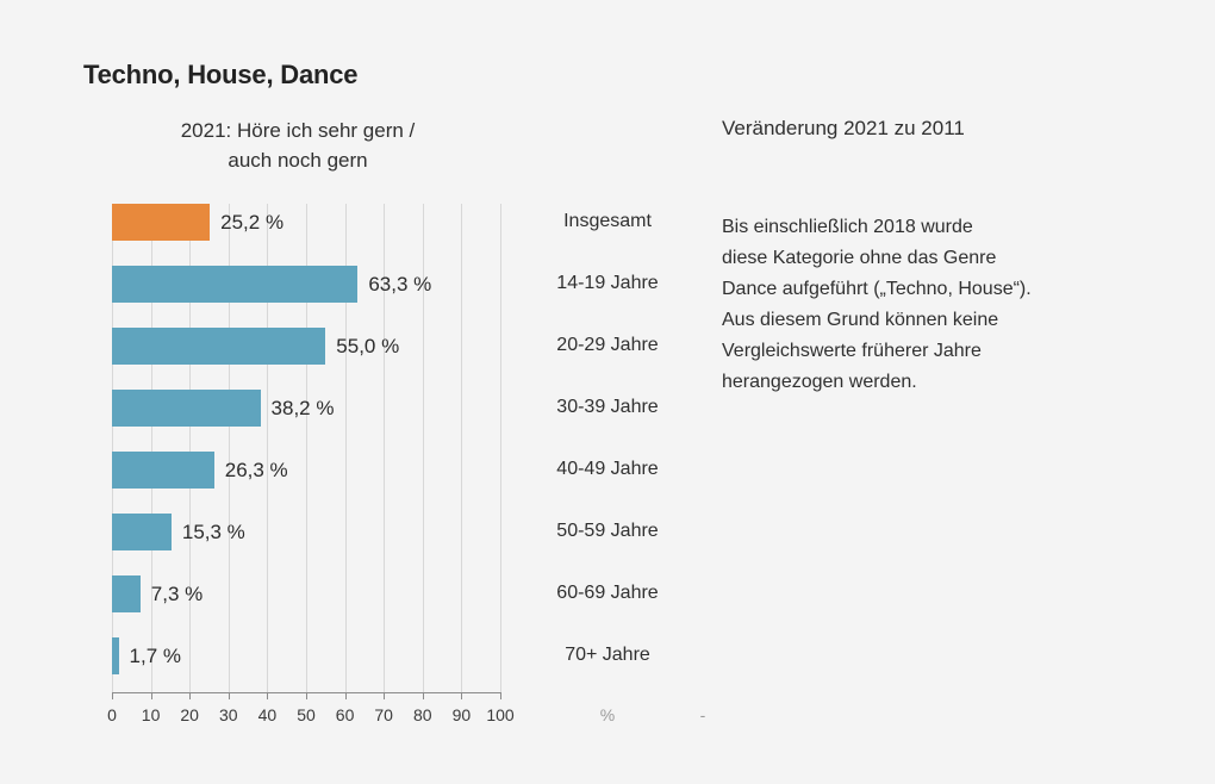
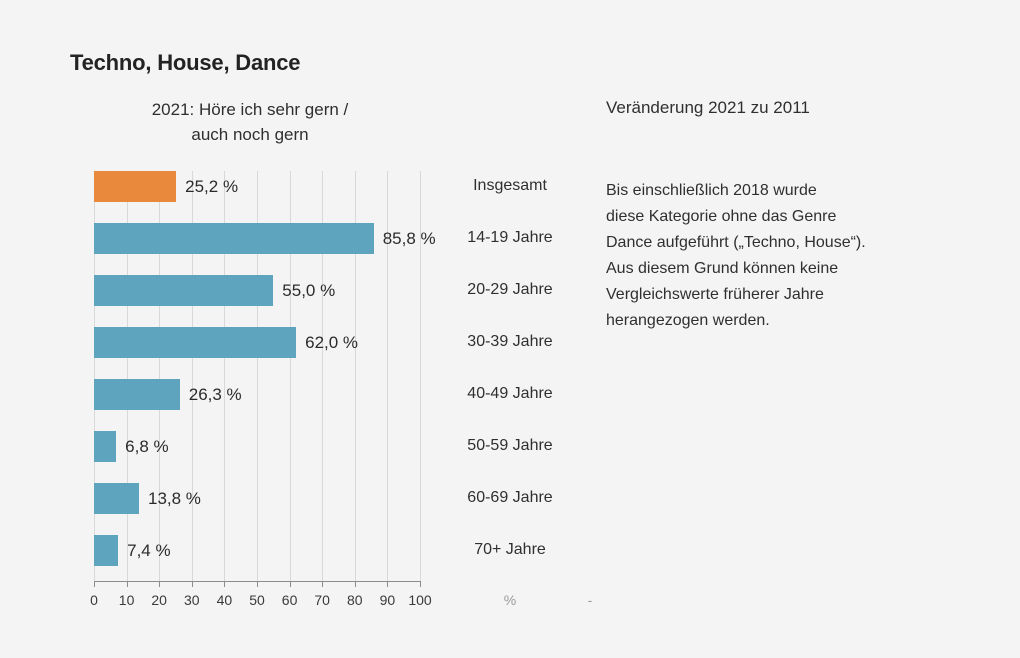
14-19 Jahre: 63,3 -> 85,8
30-39 Jahre: 38,2 -> 62,0
50-59 Jahre: 15,3 -> 6,8
60-69 Jahre: 7,3 -> 13,8
70+ Jahre: 1,7 -> 7,4
